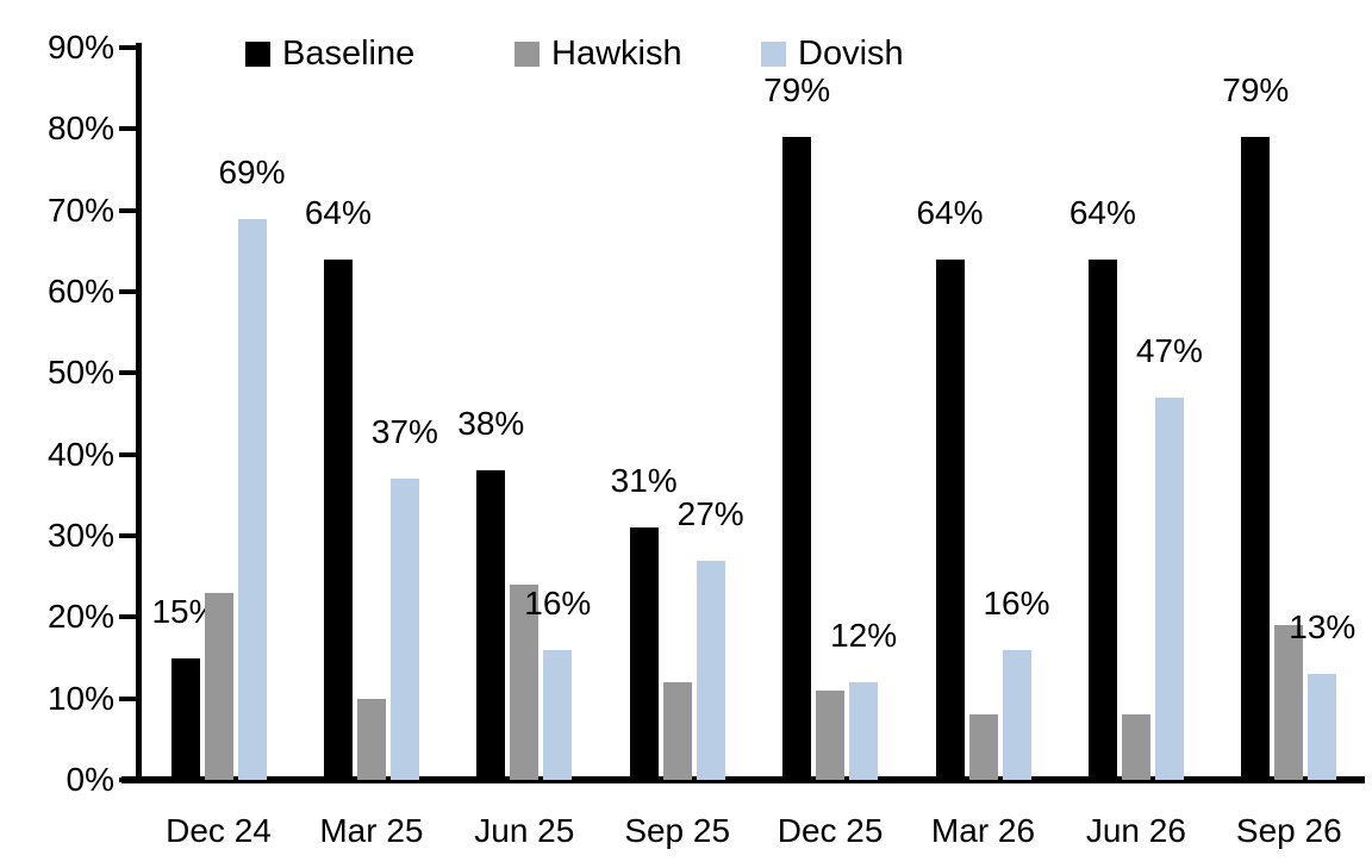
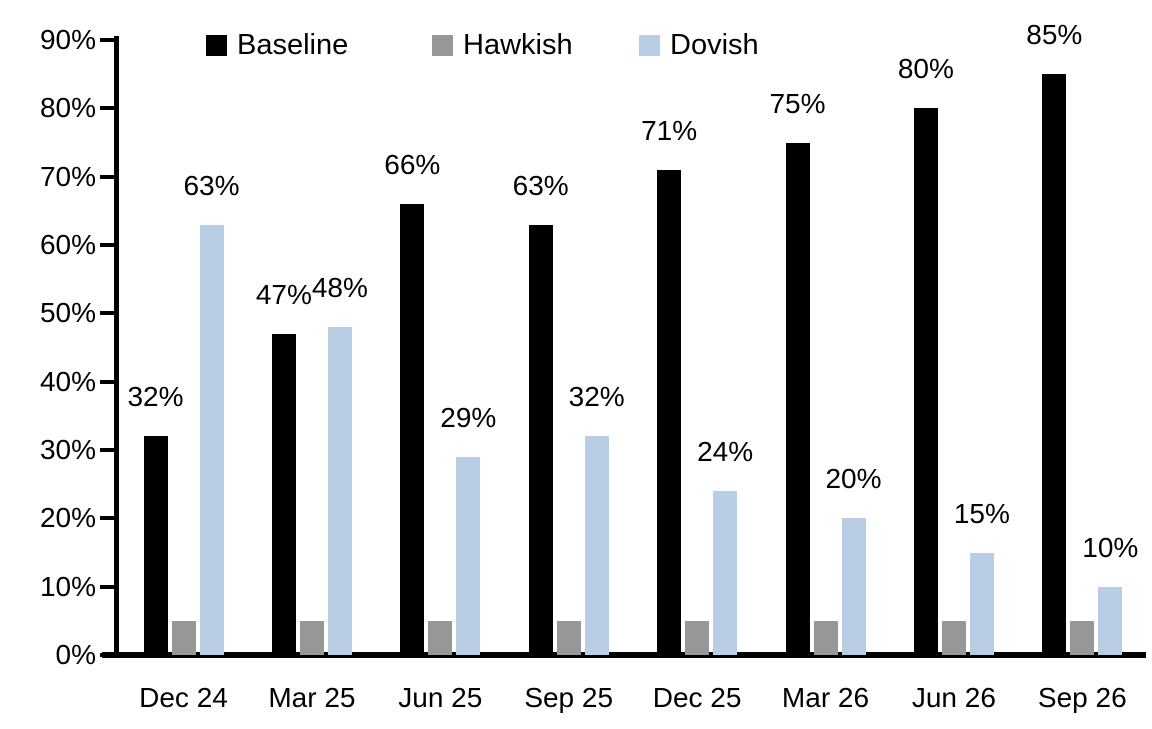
Baseline/Dec 24: 15% -> 32%
Hawkish/Dec 24: 23% -> 5%
Dovish/Dec 24: 69% -> 63%
Baseline/Mar 25: 64% -> 47%
Hawkish/Mar 25: 10% -> 5%
Dovish/Mar 25: 37% -> 48%
Baseline/Jun 25: 38% -> 66%
Hawkish/Jun 25: 24% -> 5%
Dovish/Jun 25: 16% -> 29%
Baseline/Sep 25: 31% -> 63%
Hawkish/Sep 25: 12% -> 5%
Dovish/Sep 25: 27% -> 32%
Baseline/Dec 25: 79% -> 71%
Hawkish/Dec 25: 11% -> 5%
Dovish/Dec 25: 12% -> 24%
Baseline/Mar 26: 64% -> 75%
Hawkish/Mar 26: 8% -> 5%
Dovish/Mar 26: 16% -> 20%
Baseline/Jun 26: 64% -> 80%
Hawkish/Jun 26: 8% -> 5%
Dovish/Jun 26: 47% -> 15%
Baseline/Sep 26: 79% -> 85%
Hawkish/Sep 26: 19% -> 5%
Dovish/Sep 26: 13% -> 10%
